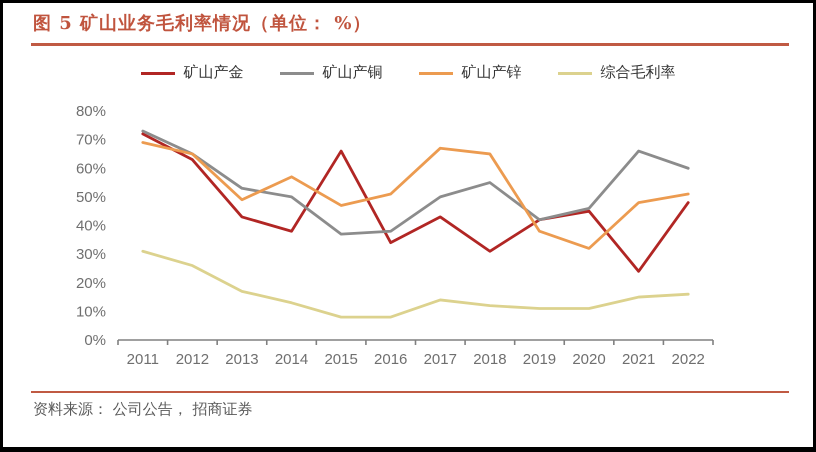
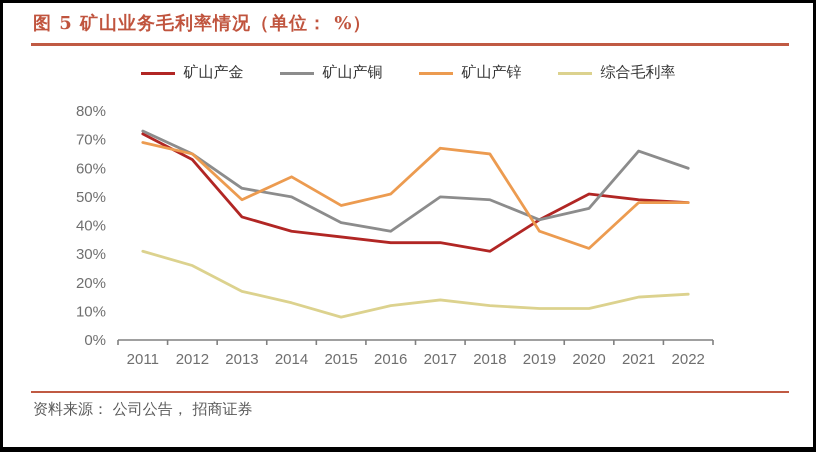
矿山产金/2015: 66% -> 36%
矿山产铜/2015: 37% -> 41%
综合毛利率/2016: 8% -> 12%
矿山产金/2017: 43% -> 34%
矿山产铜/2018: 55% -> 49%
矿山产金/2020: 45% -> 51%
矿山产金/2021: 24% -> 49%
矿山产锌/2022: 51% -> 48%
